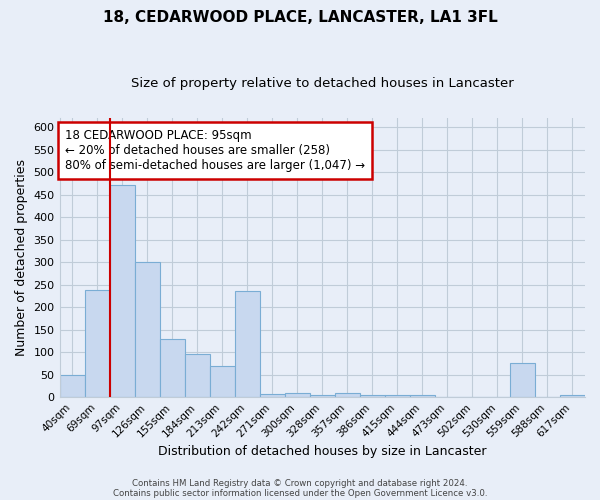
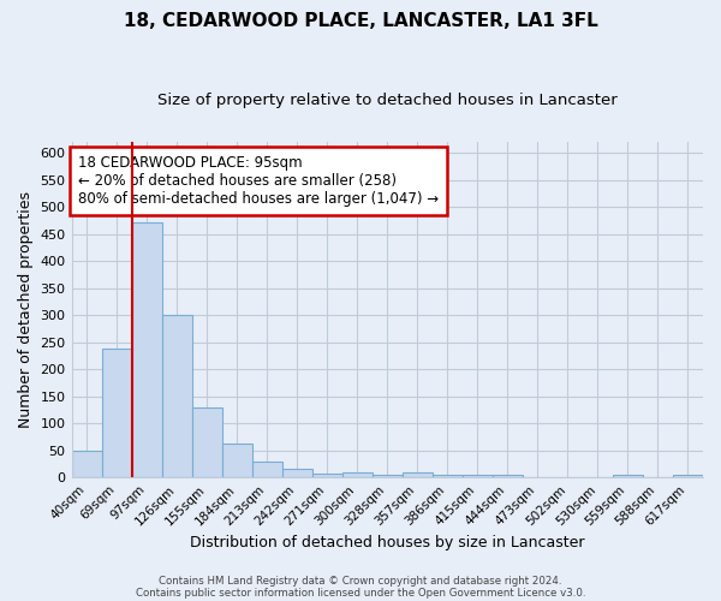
184sqm: 95 -> 63
213sqm: 70 -> 30
242sqm: 235 -> 17
559sqm: 75 -> 5
